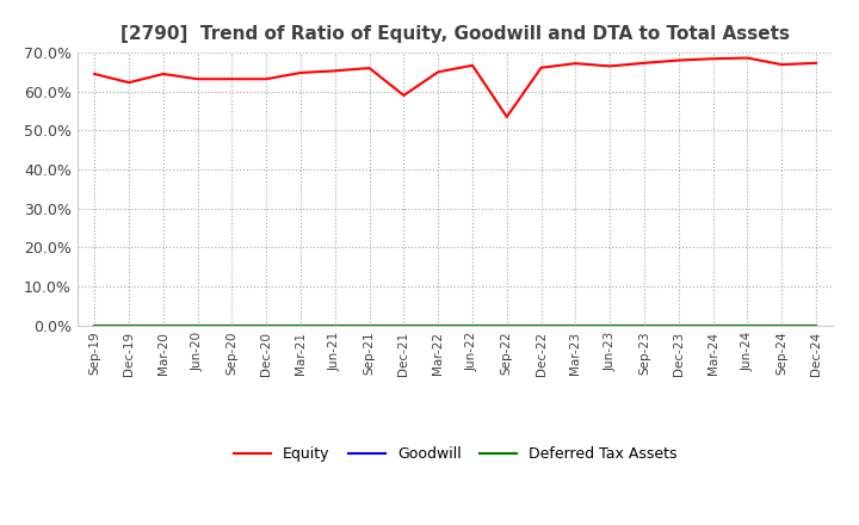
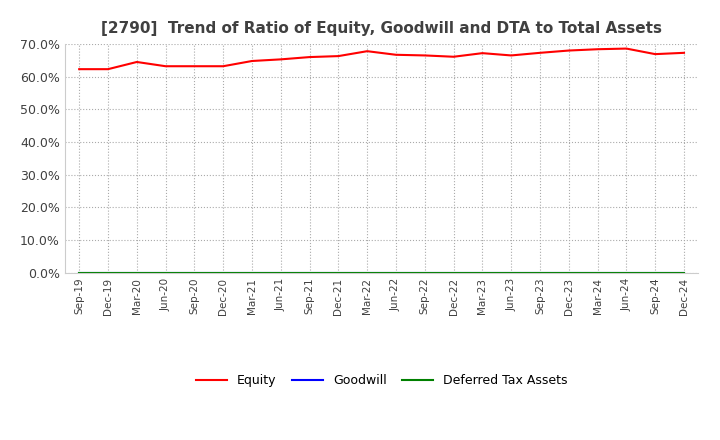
Equity/Sep-19: 64.5% -> 62.3%
Equity/Dec-21: 59.0% -> 66.3%
Equity/Mar-22: 65.0% -> 67.8%
Equity/Sep-22: 53.5% -> 66.5%
